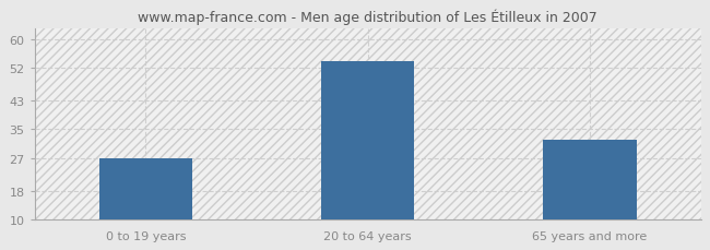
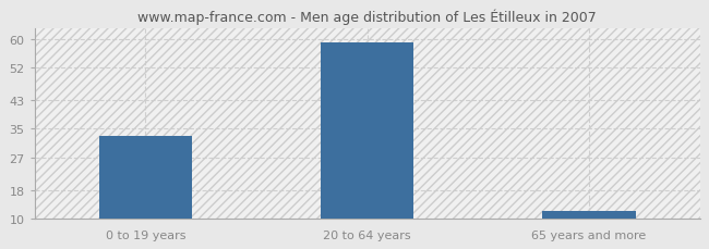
0 to 19 years: 27 -> 33
20 to 64 years: 54 -> 59
65 years and more: 32 -> 12
